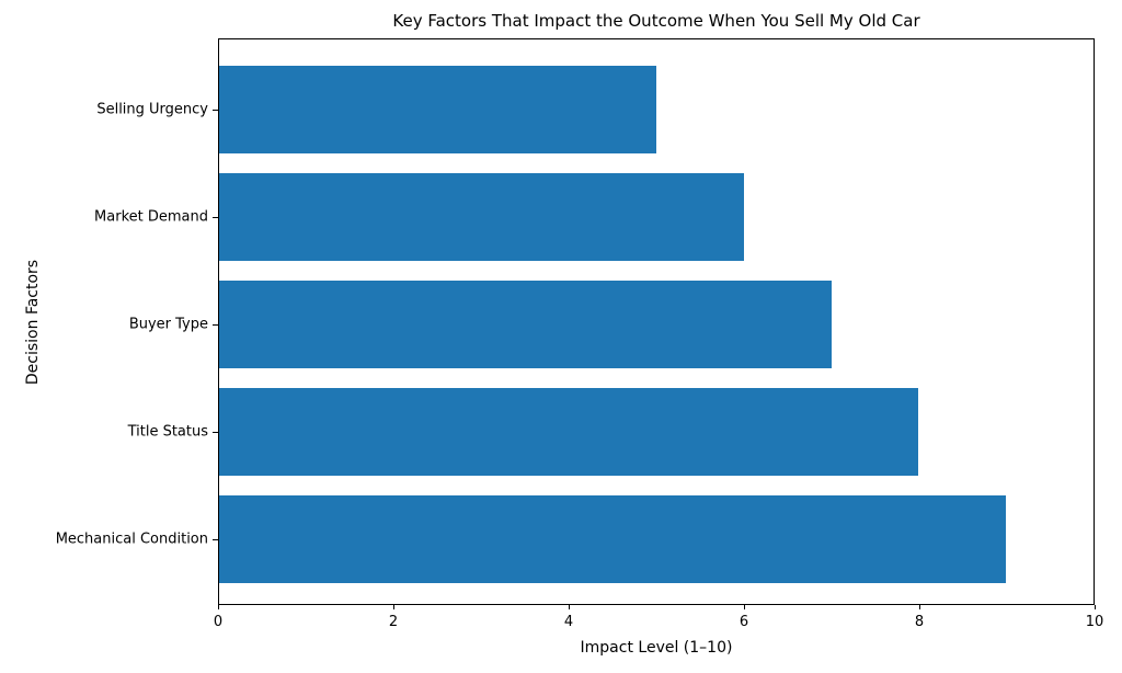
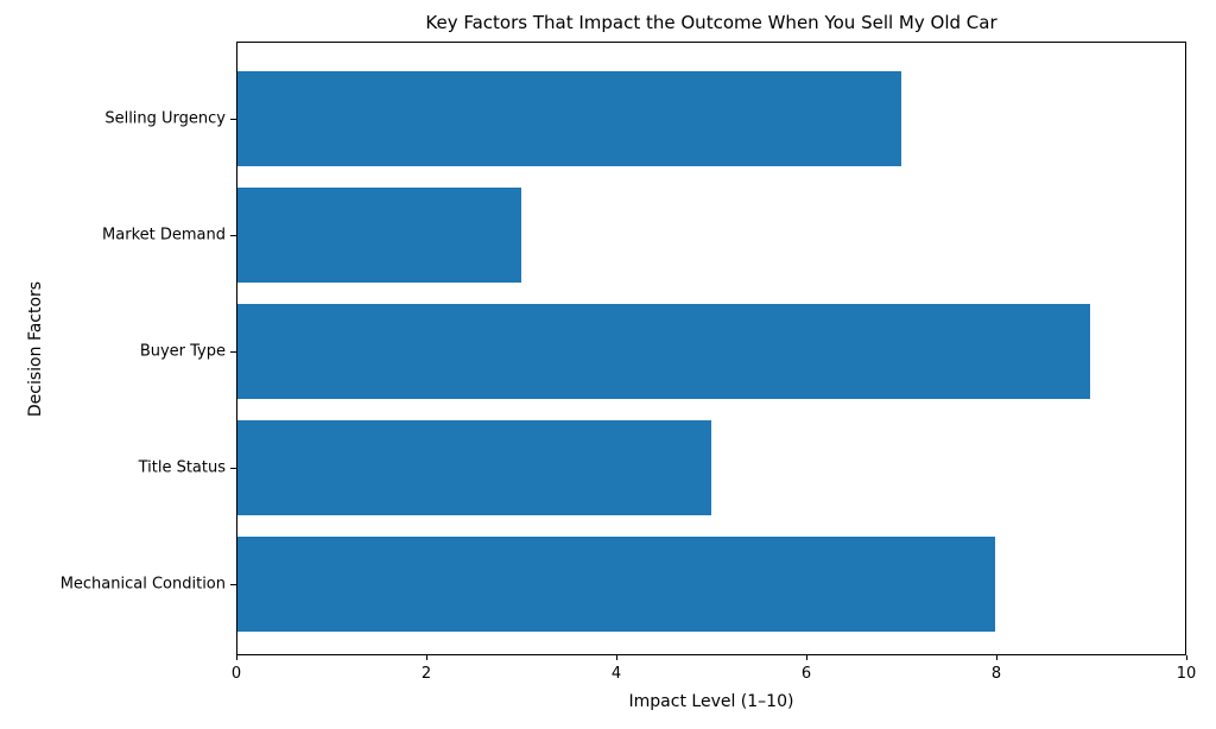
Selling Urgency: 5 -> 7
Market Demand: 6 -> 3
Buyer Type: 7 -> 9
Title Status: 8 -> 5
Mechanical Condition: 9 -> 8
